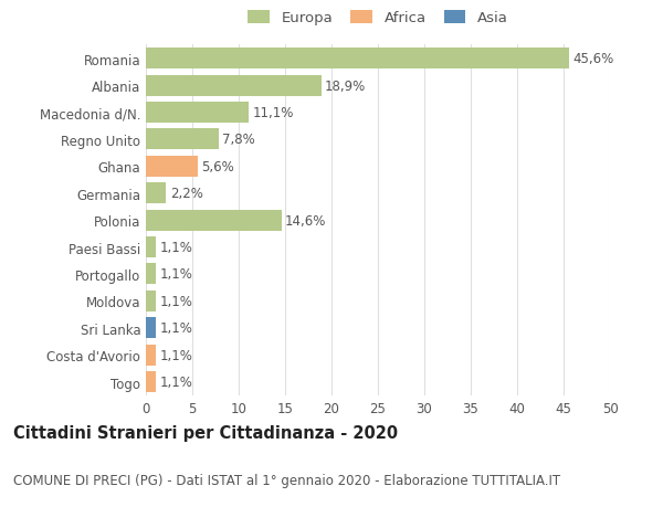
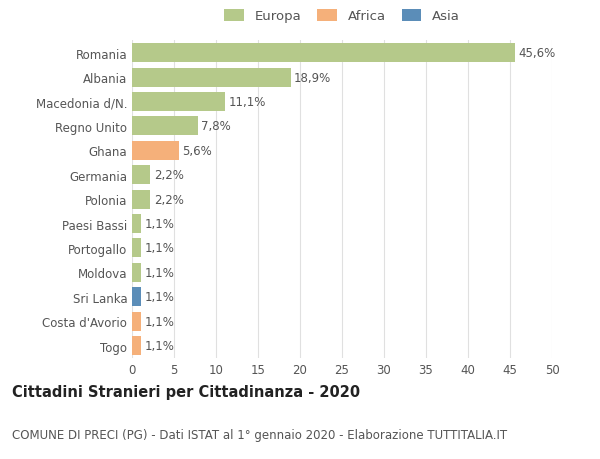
Polonia: 14,6% -> 2,2%
